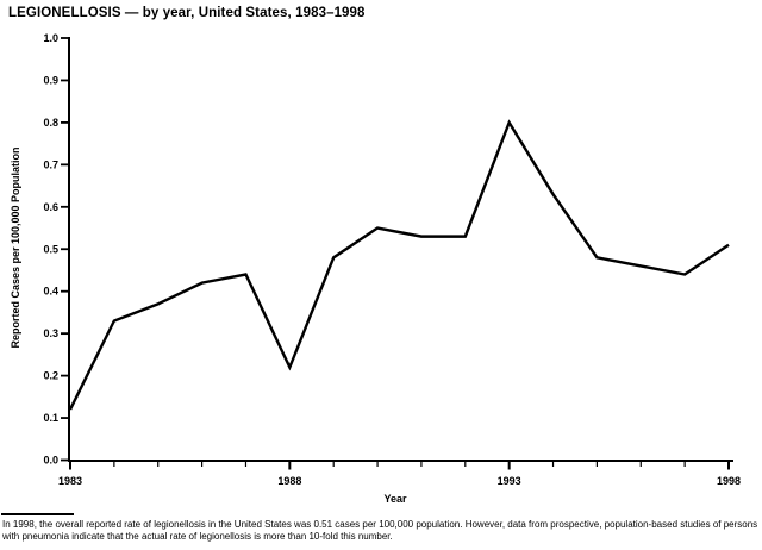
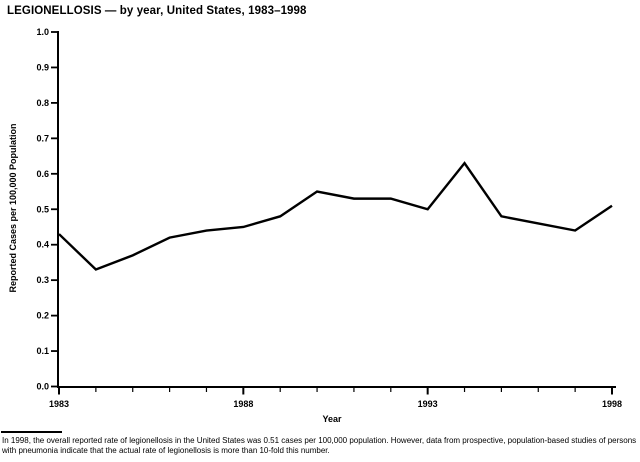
1983: 0.12 -> 0.43
1988: 0.22 -> 0.45
1993: 0.80 -> 0.50
